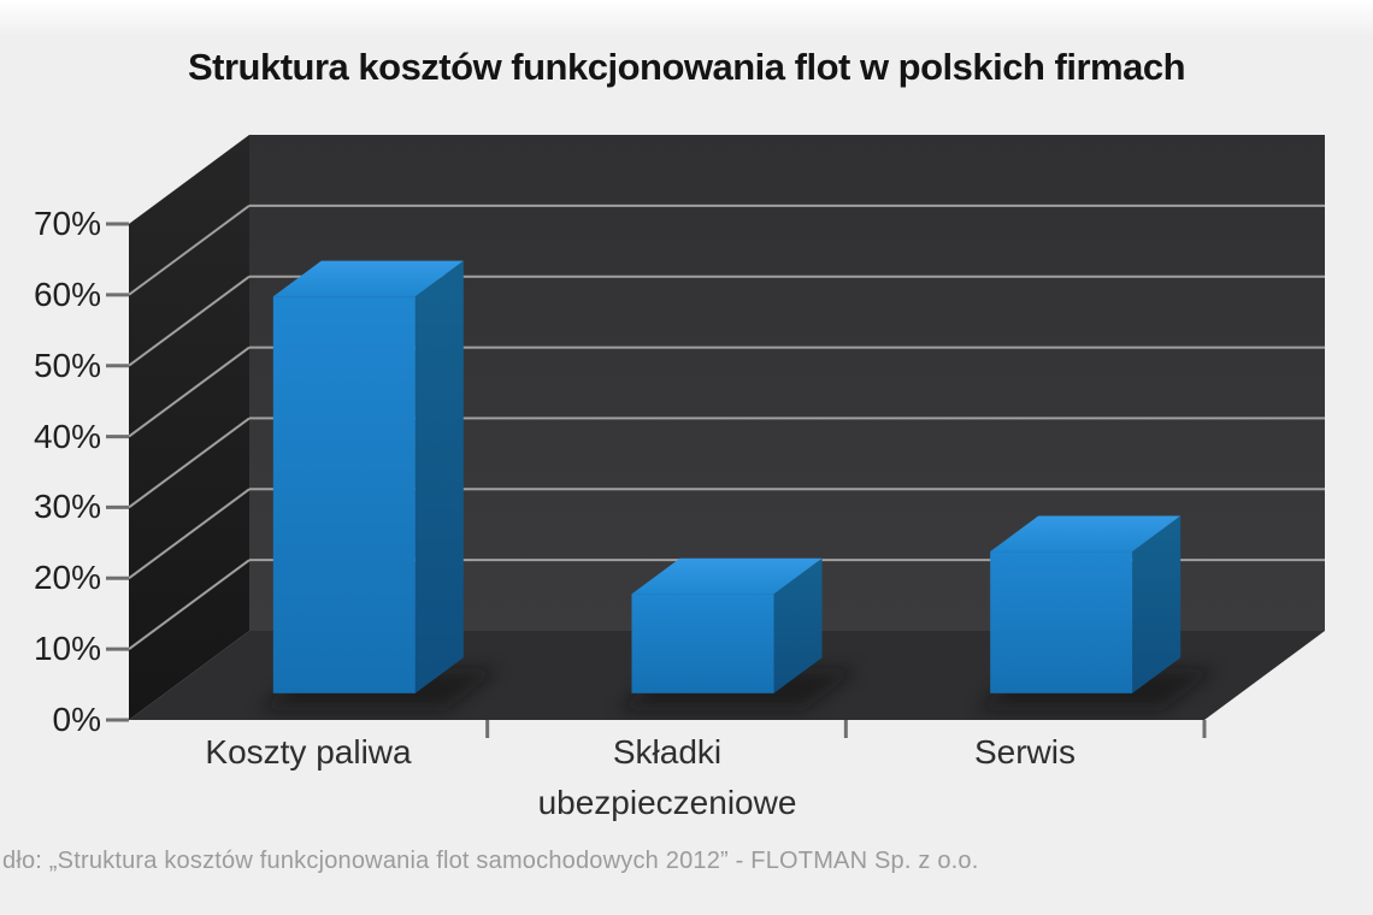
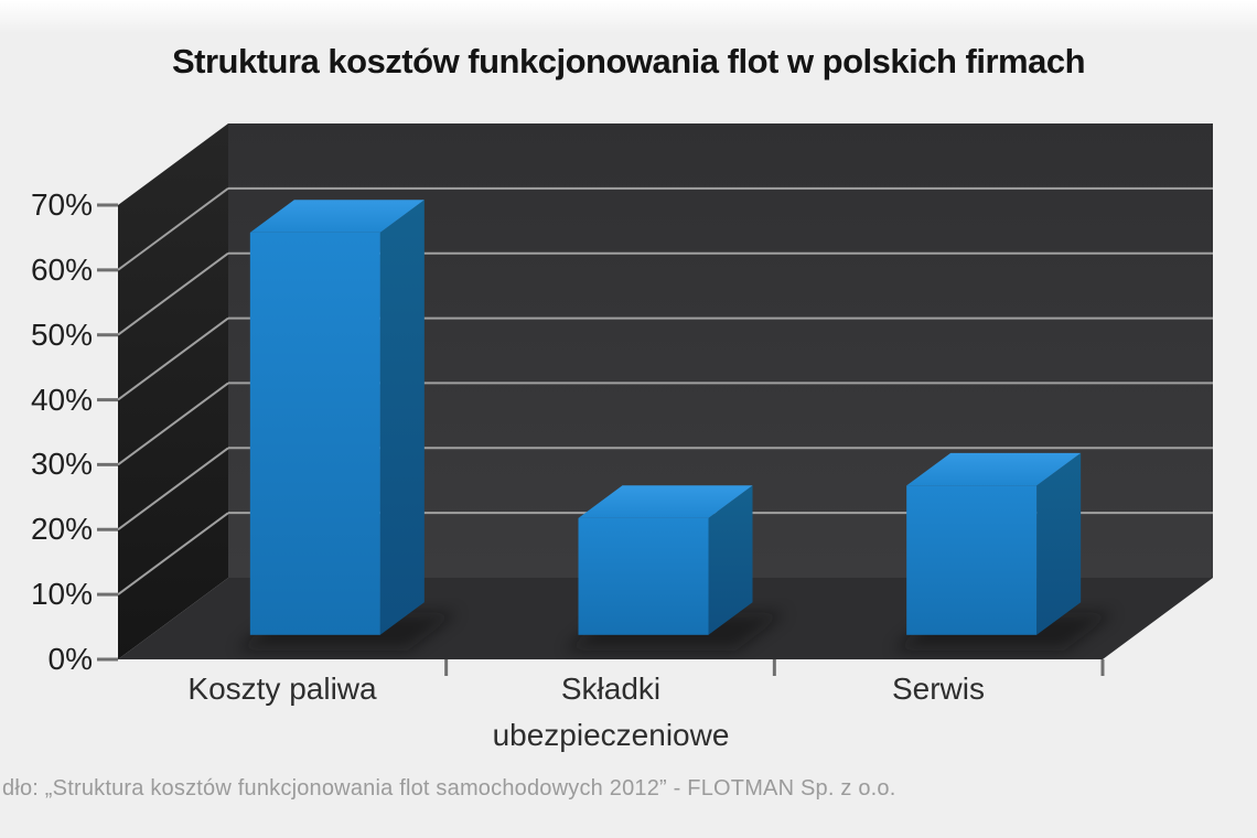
Koszty paliwa: 56% -> 62%
Składki ubezpieczeniowe: 14% -> 18%
Serwis: 20% -> 23%
